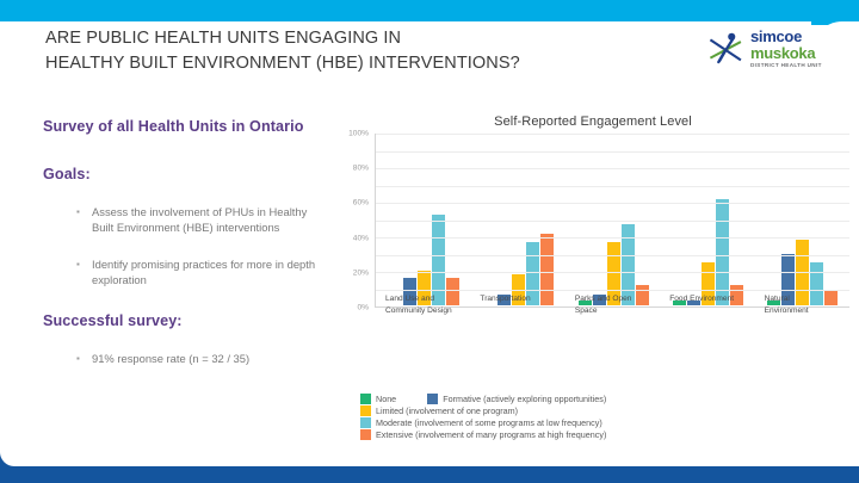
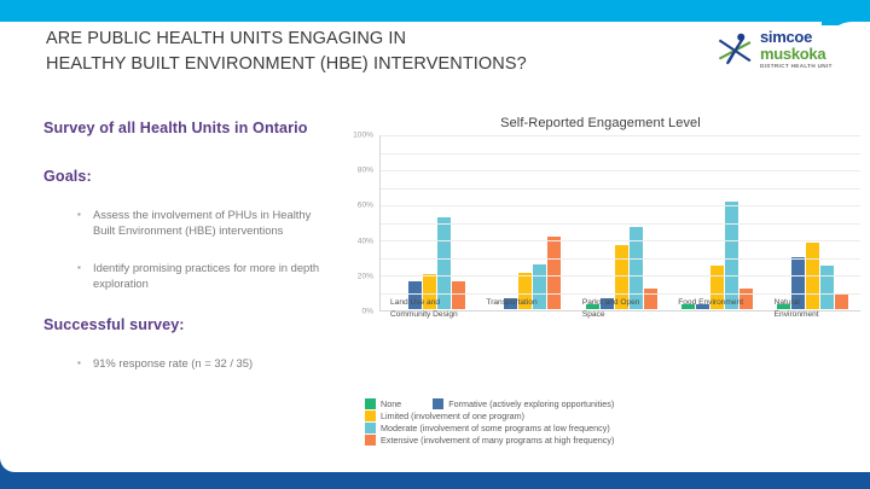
Limited (involvement of one program)/Transportation: 18% -> 21%
Moderate (involvement of some programs at low frequency)/Transportation: 37% -> 26%
